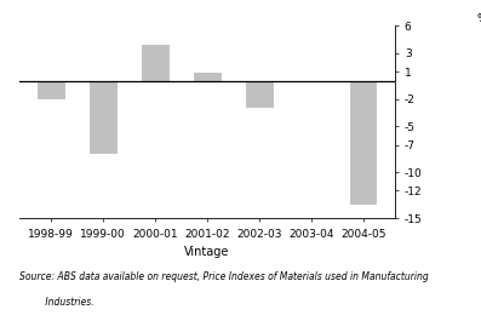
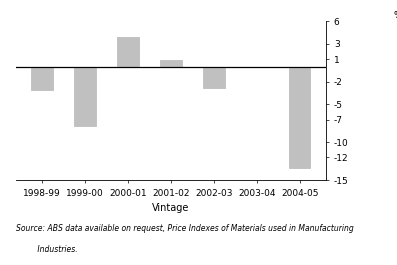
1998-99: -2.0 -> -3.2
